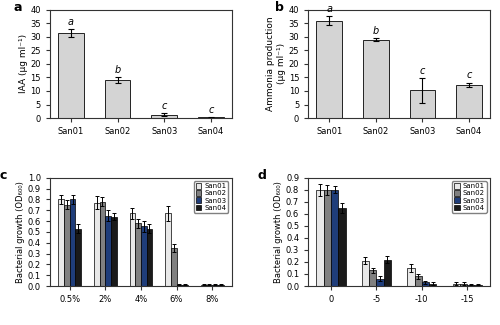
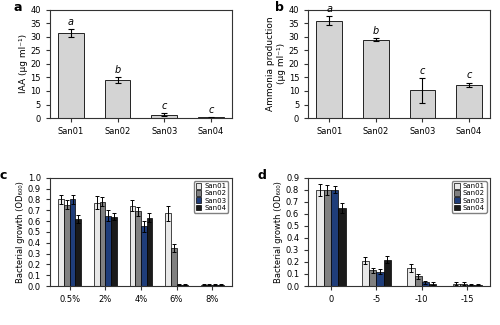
San04/0.5%: 0.53 -> 0.62
San01/4%: 0.67 -> 0.74
San02/4%: 0.58 -> 0.69
San04/4%: 0.53 -> 0.63
San03/-5: 0.06 -> 0.12
